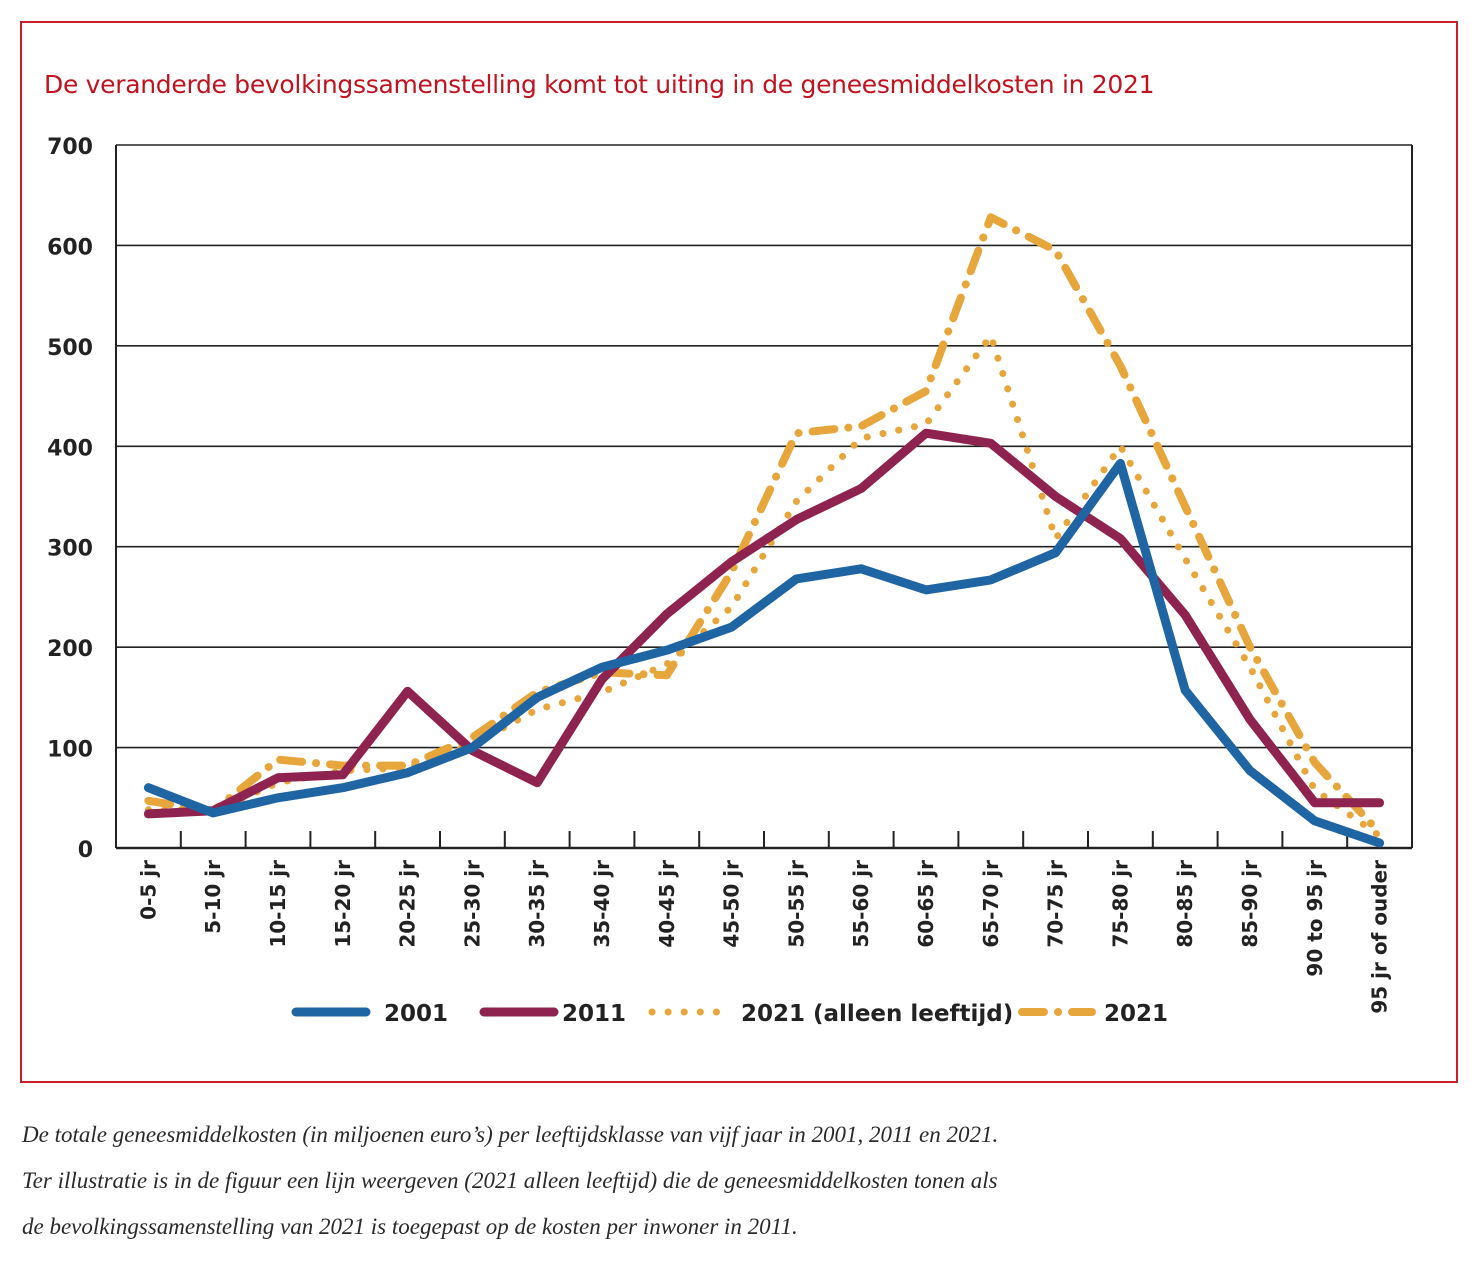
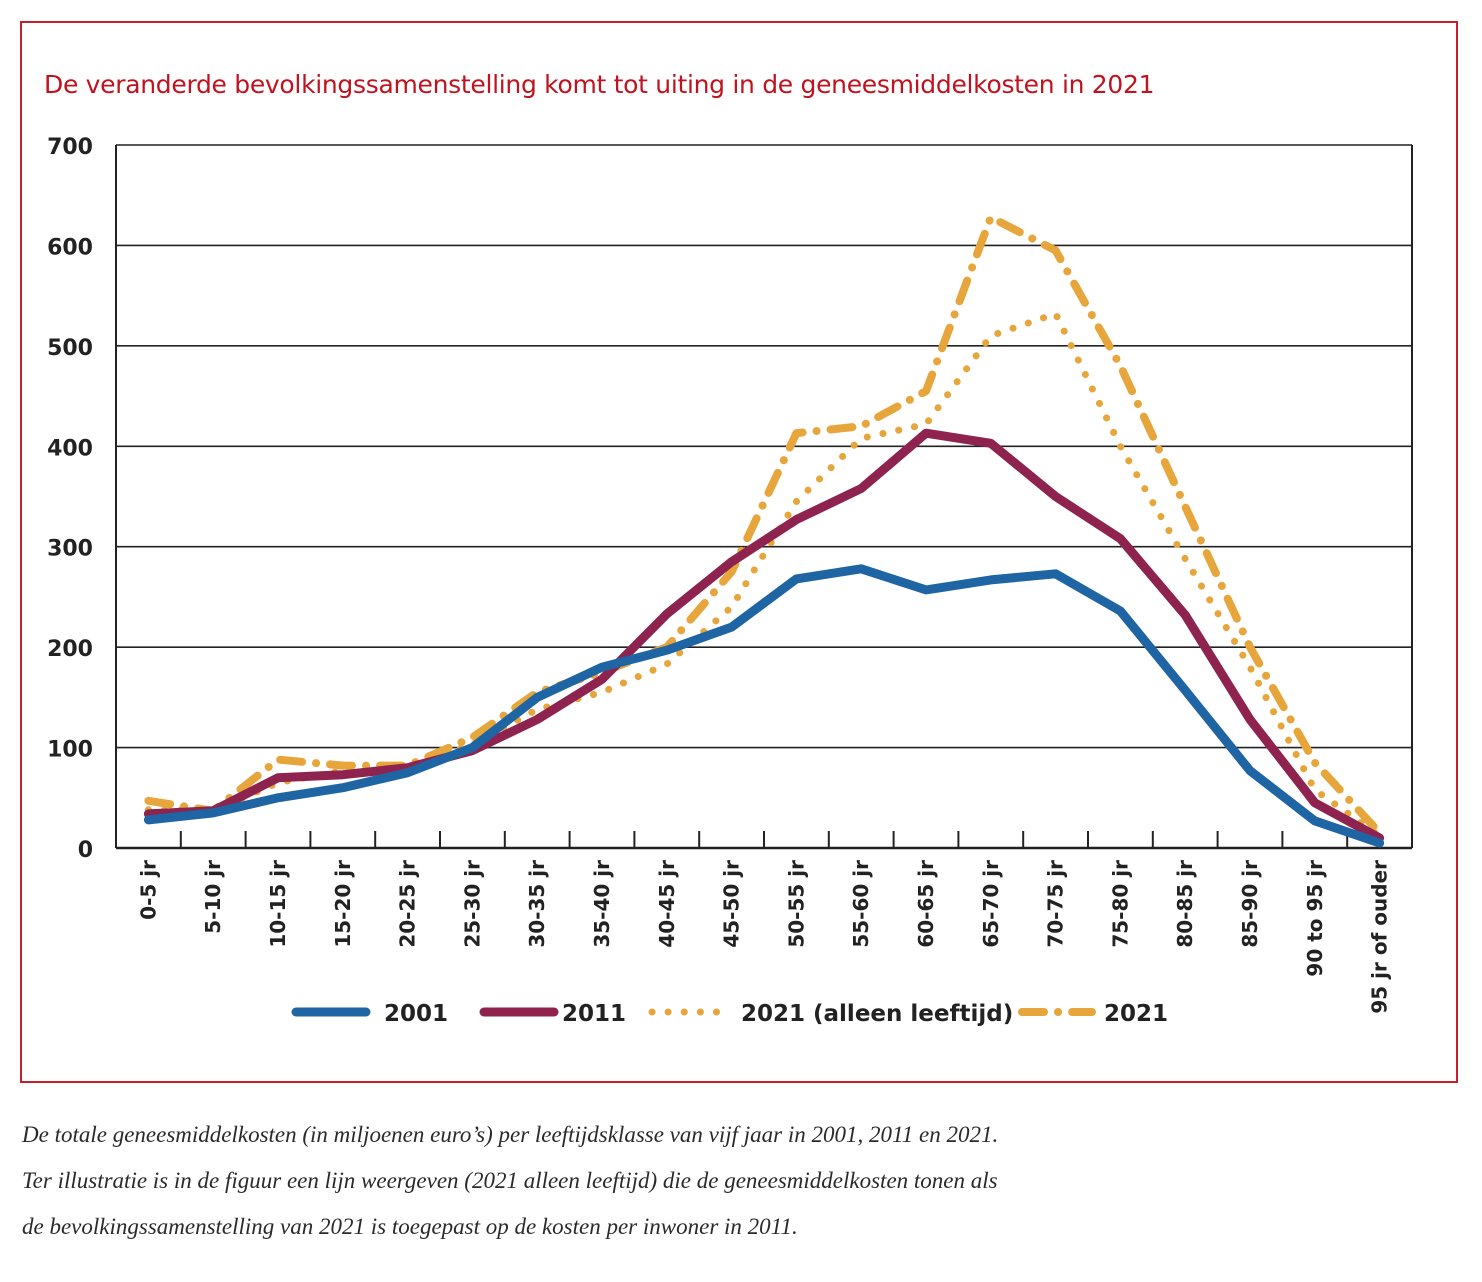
2001/0-5 jr: 60 -> 28
2011/20-25 jr: 156 -> 80
2011/30-35 jr: 65 -> 128
2021/40-45 jr: 172 -> 200
2001/70-75 jr: 294 -> 273
2021 (alleen leeftijd)/70-75 jr: 308 -> 532
2001/75-80 jr: 383 -> 236
2011/95 jr of ouder: 45 -> 10
